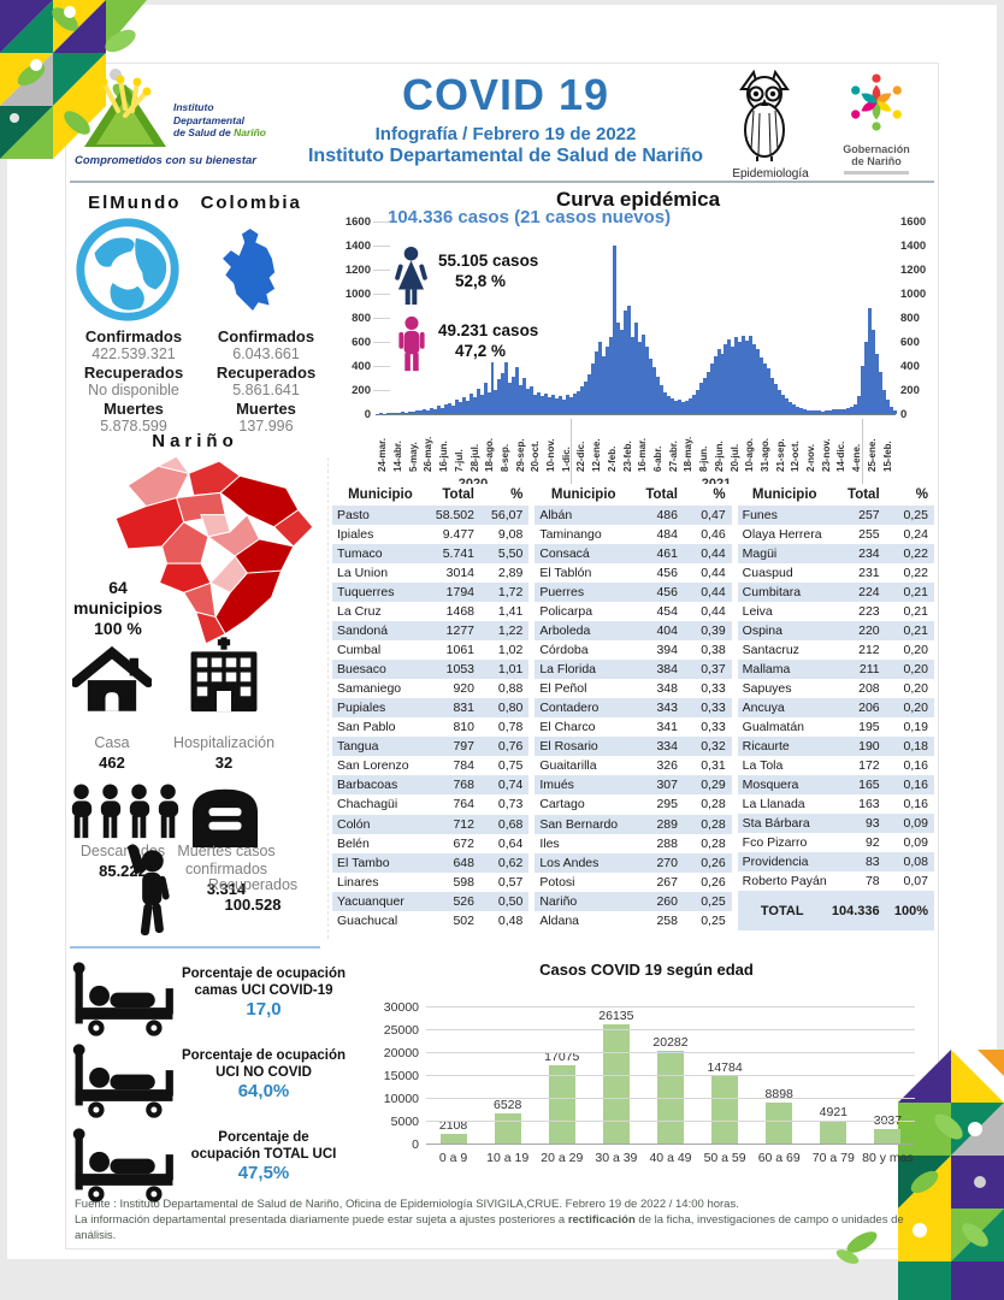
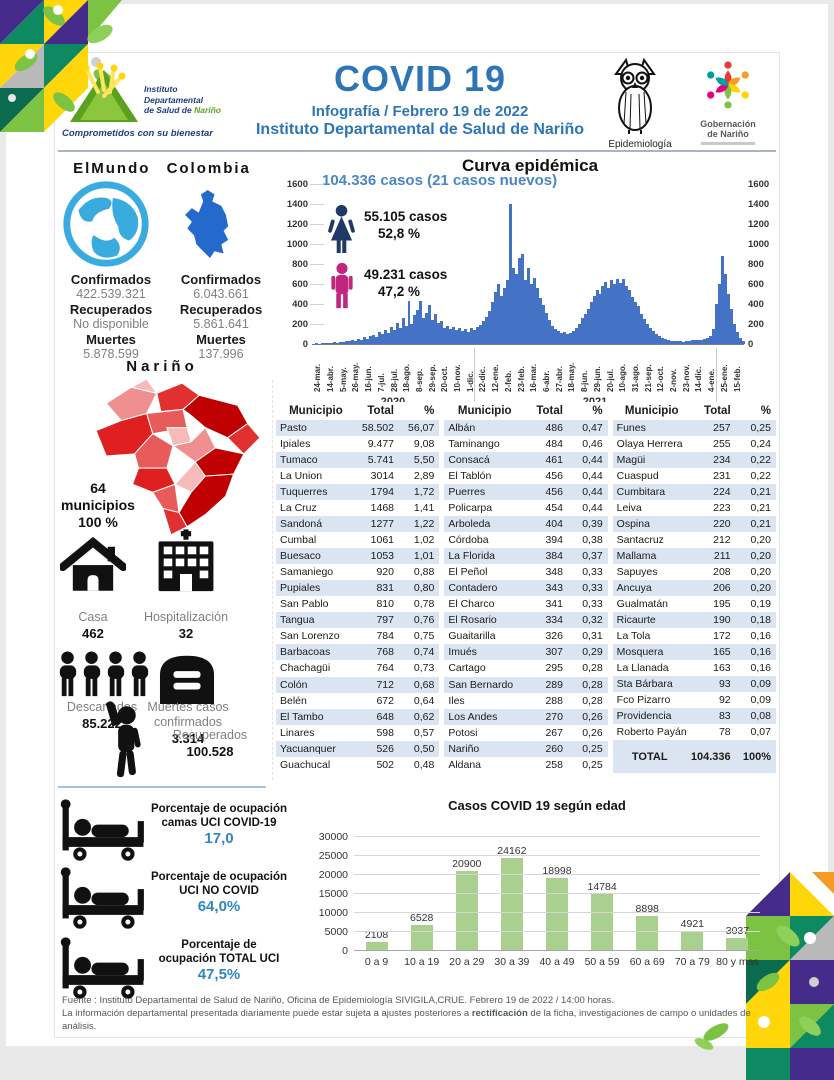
Casos COVID 19 según edad/20 a 29: 17075 -> 20900
Casos COVID 19 según edad/30 a 39: 26135 -> 24162
Casos COVID 19 según edad/40 a 49: 20282 -> 18998
